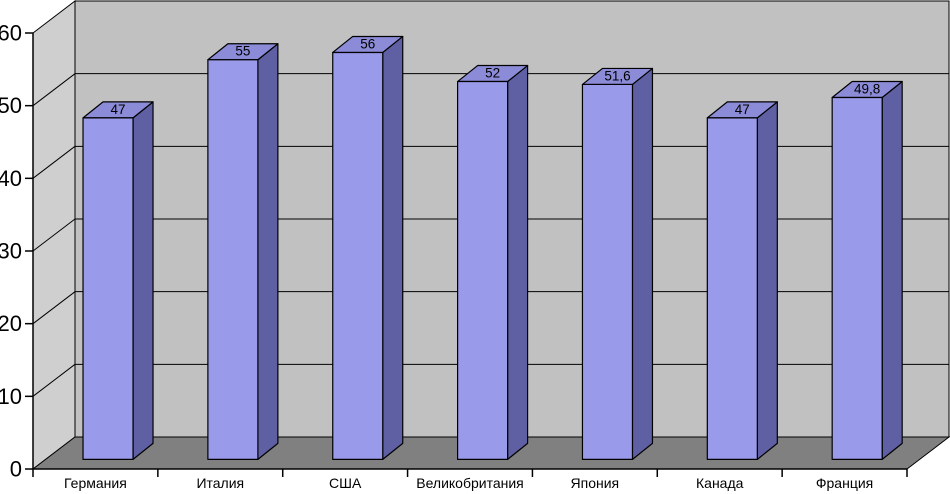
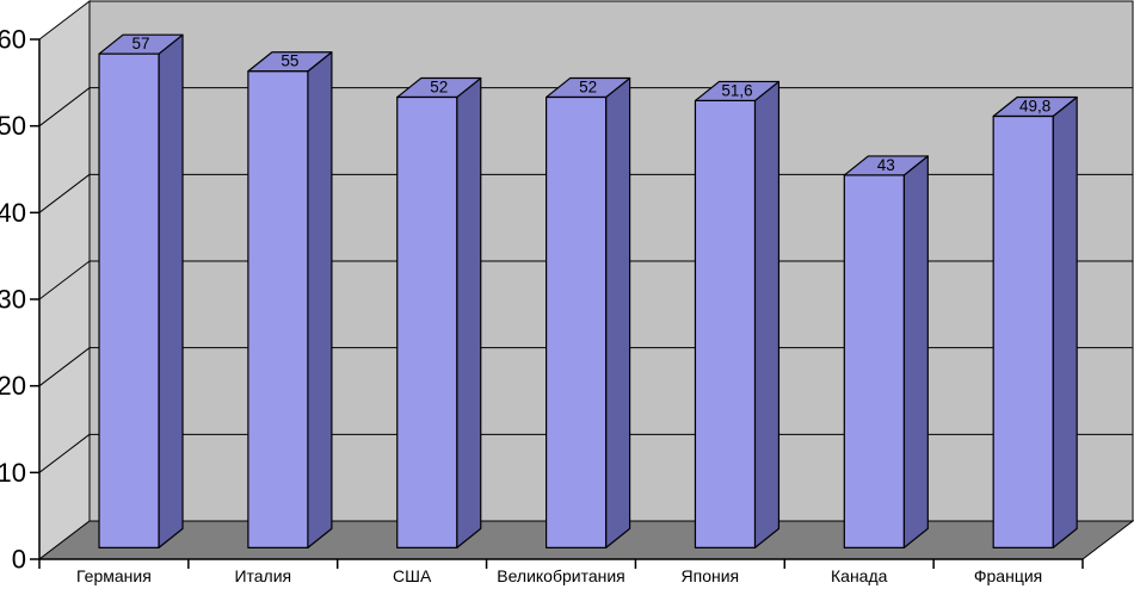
Германия: 47 -> 57
США: 56 -> 52
Канада: 47 -> 43
